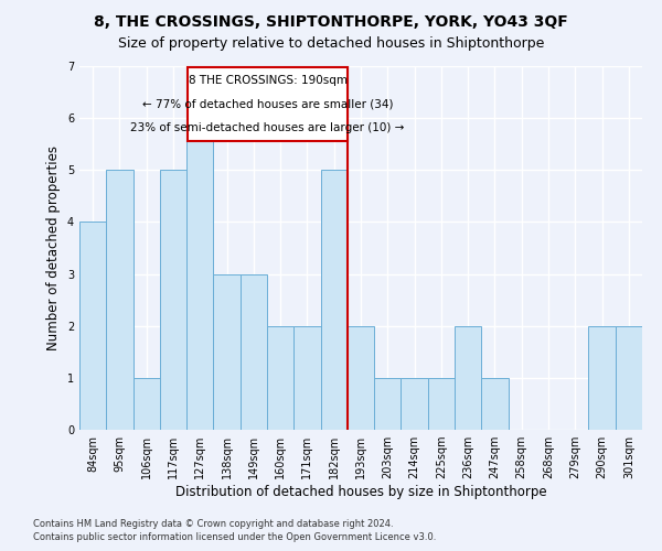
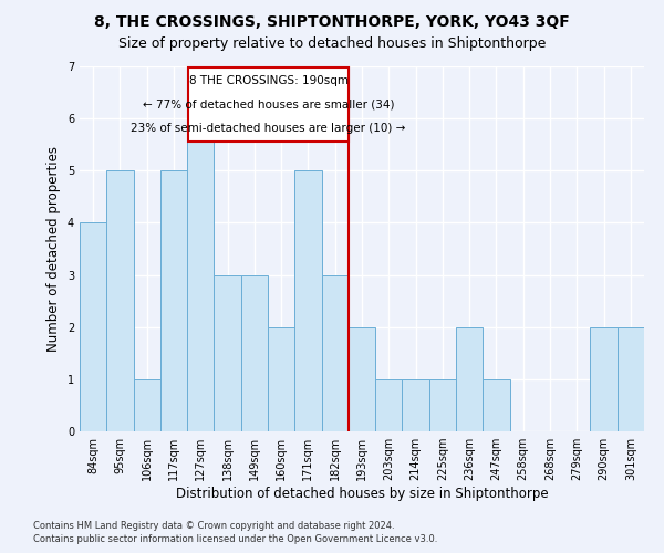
171sqm: 2 -> 5
182sqm: 5 -> 3
